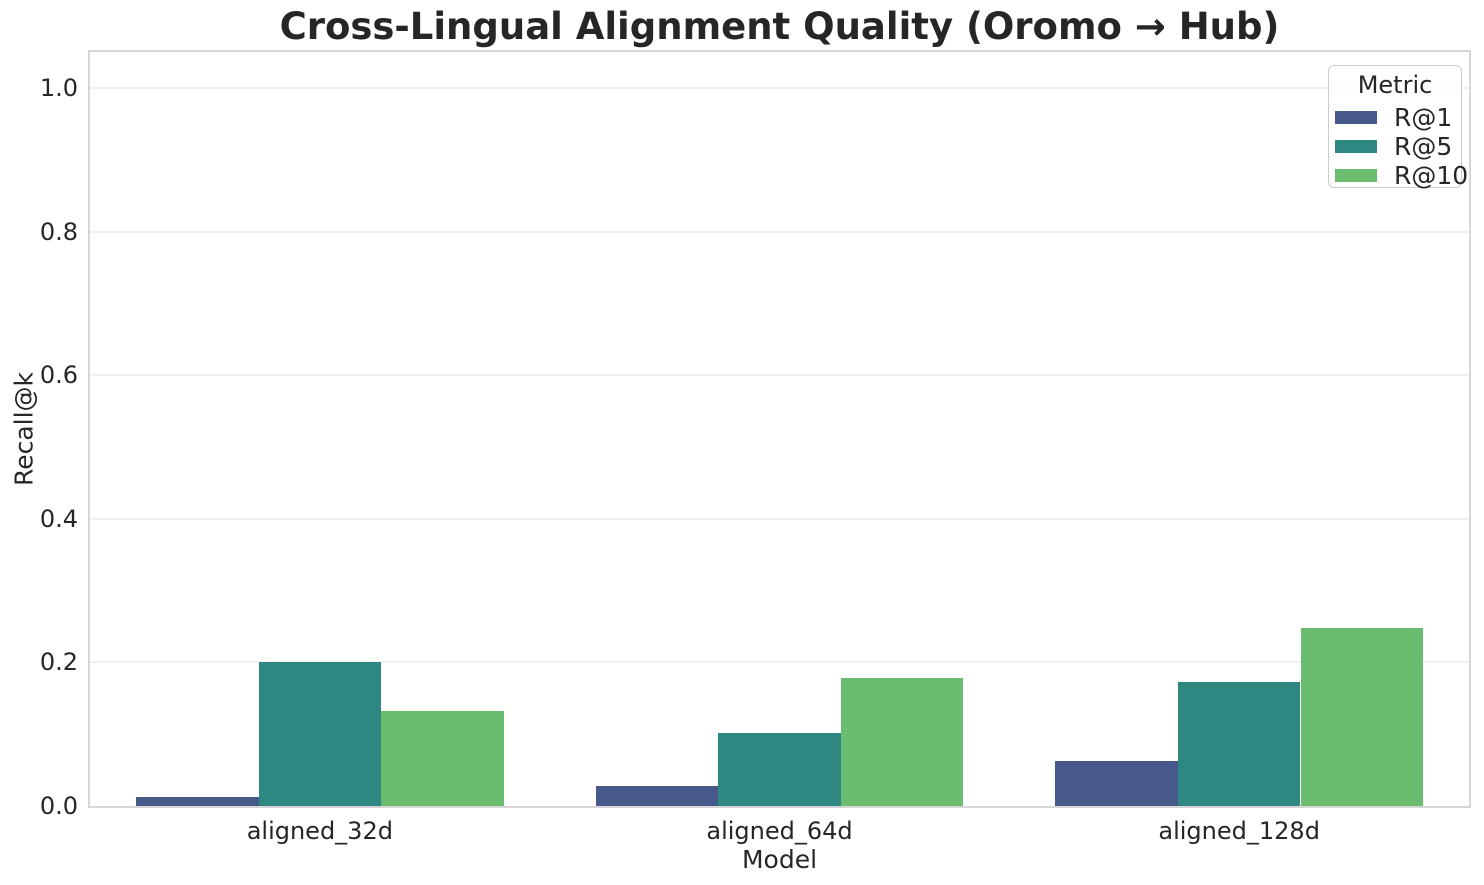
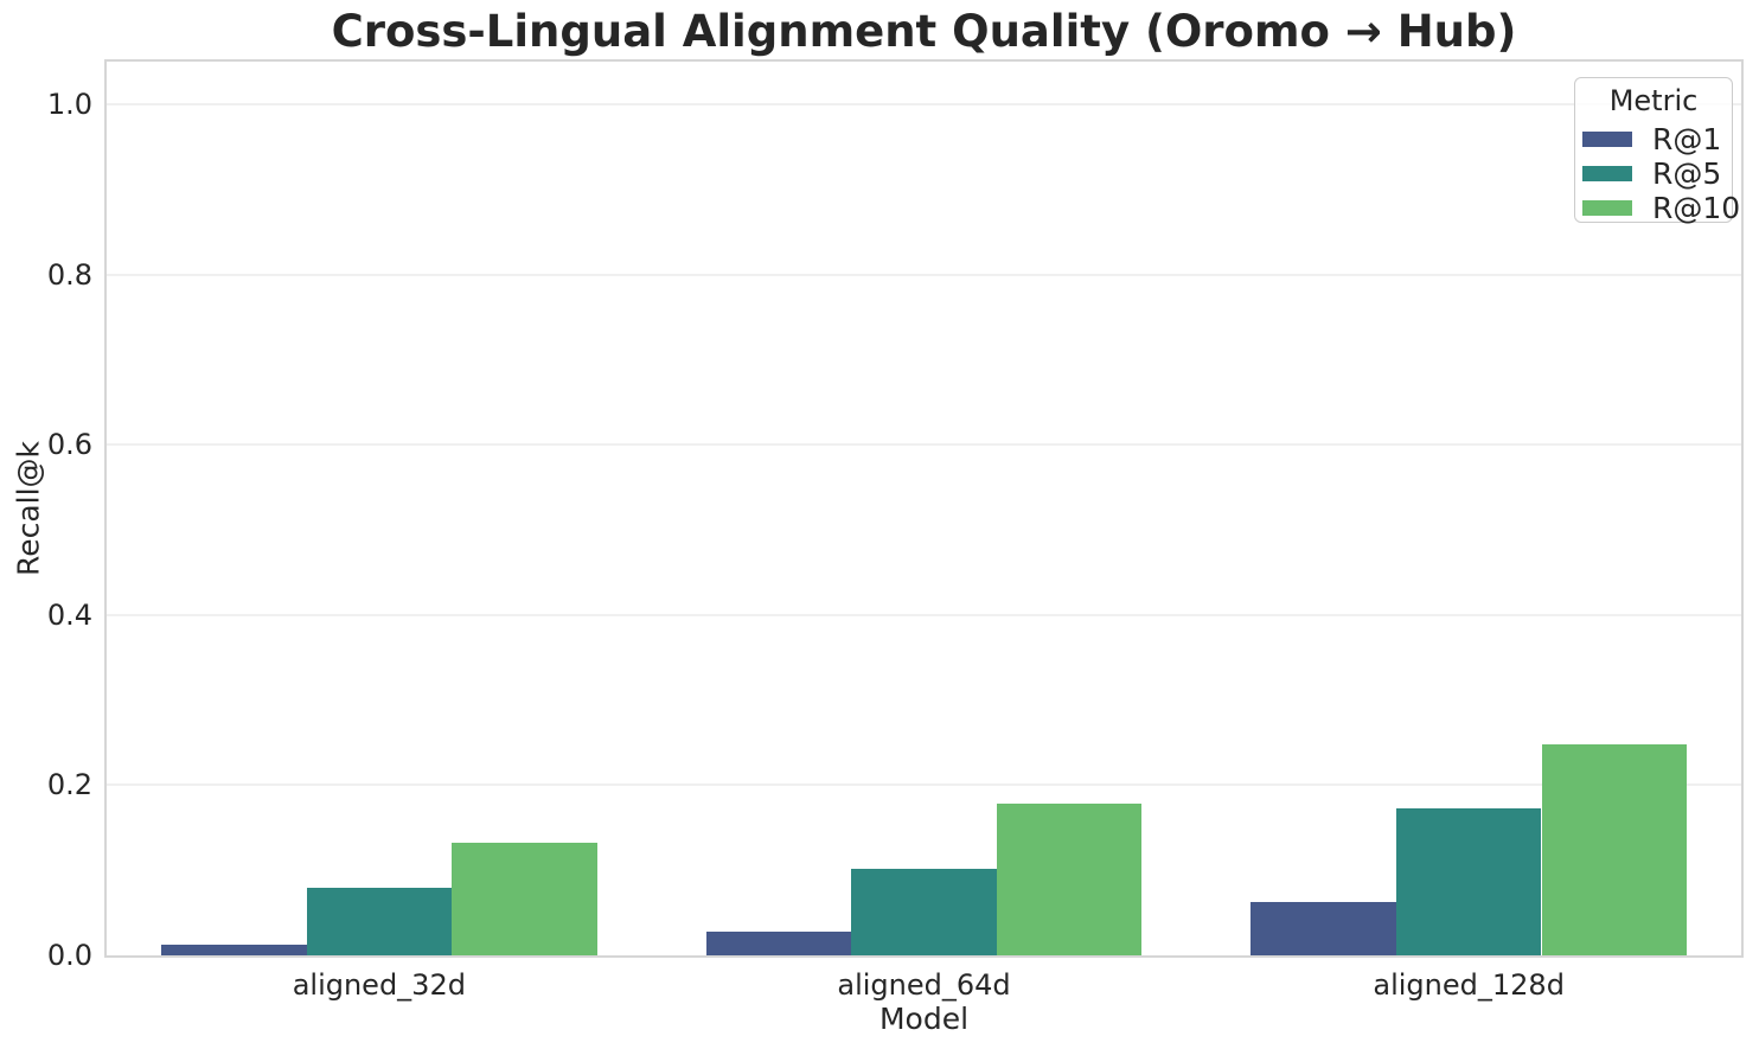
R@5/aligned_32d: 0.20 -> 0.08
